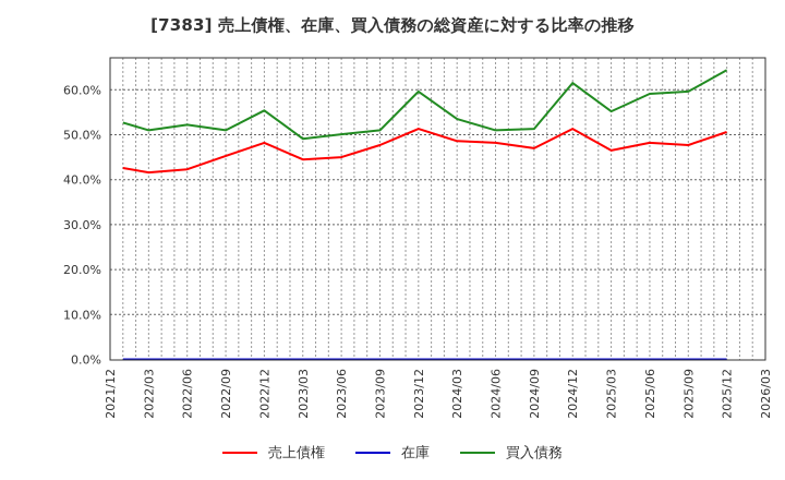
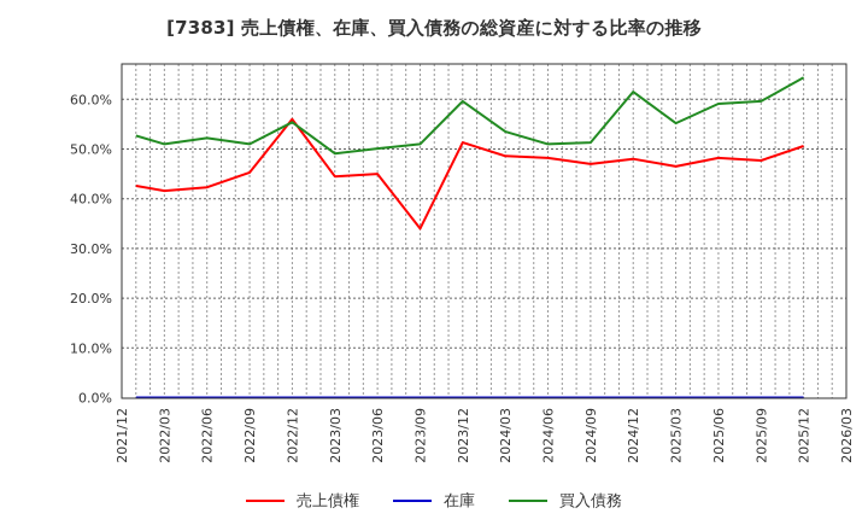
売上債権/2022/12: 48% -> 56%
売上債権/2023/09: 48% -> 34%
売上債権/2024/12: 51% -> 48%
